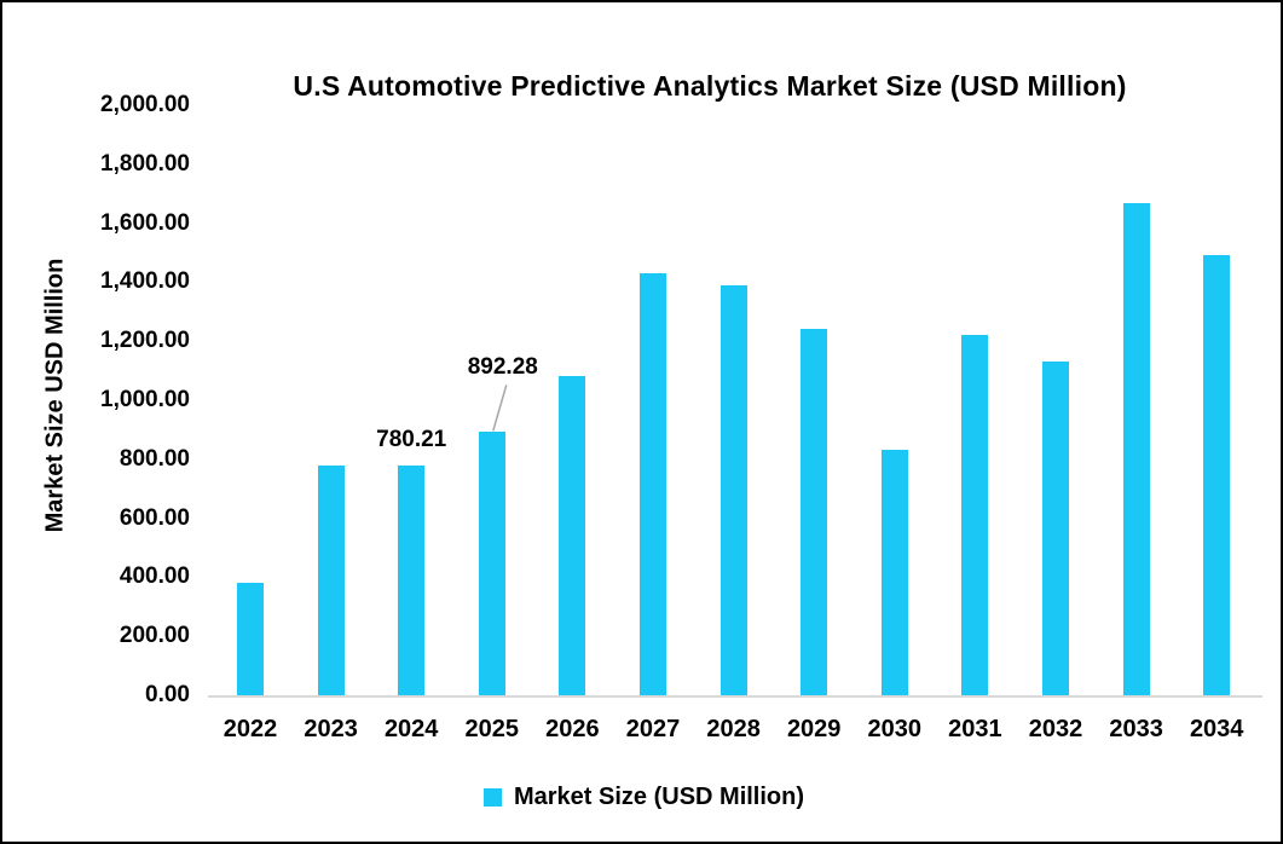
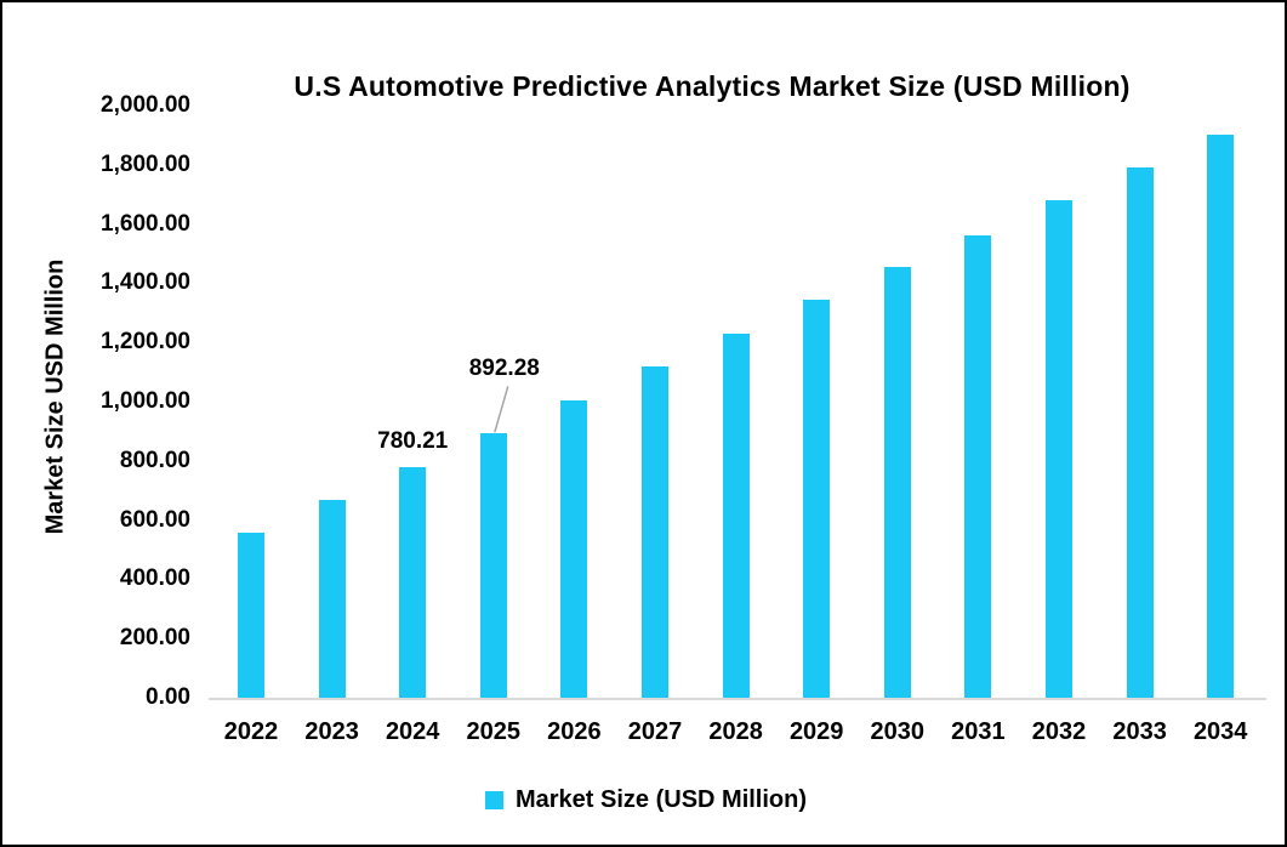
2022: 380 -> 560
2023: 780 -> 670
2026: 1080 -> 1000
2027: 1430 -> 1120
2028: 1390 -> 1230
2029: 1240 -> 1340
2030: 830 -> 1460
2031: 1220 -> 1560
2032: 1130 -> 1680
2033: 1670 -> 1790
2034: 1490 -> 1900
